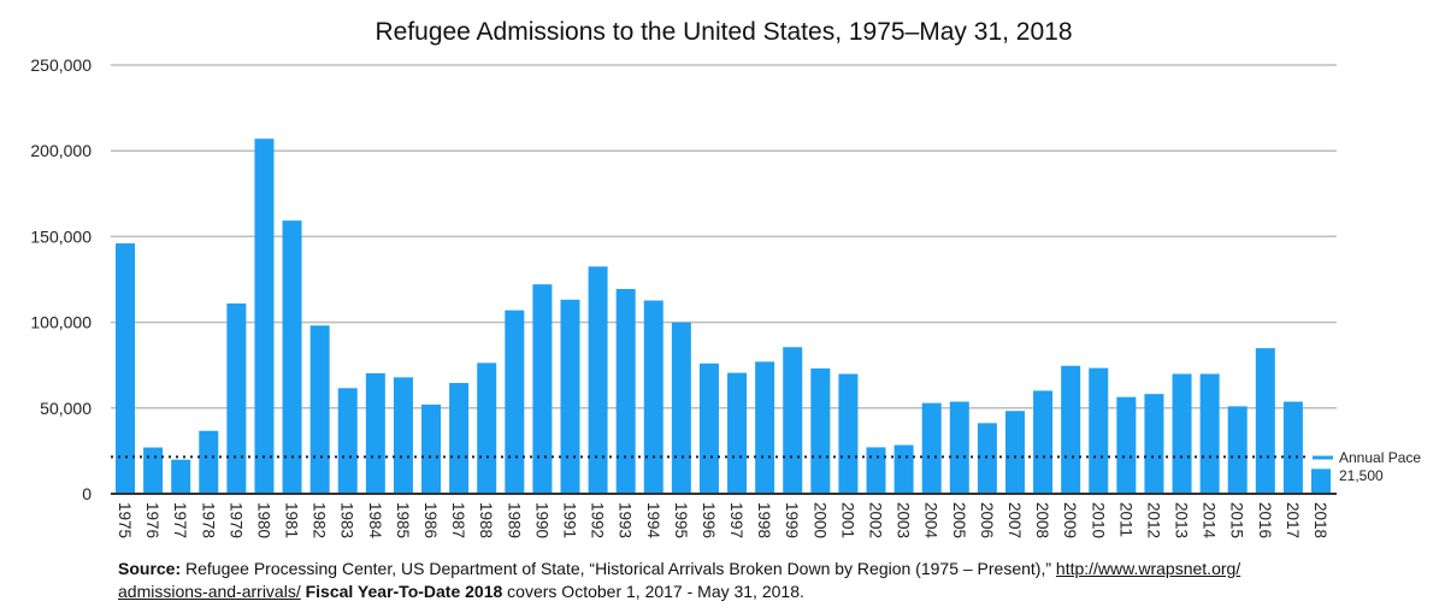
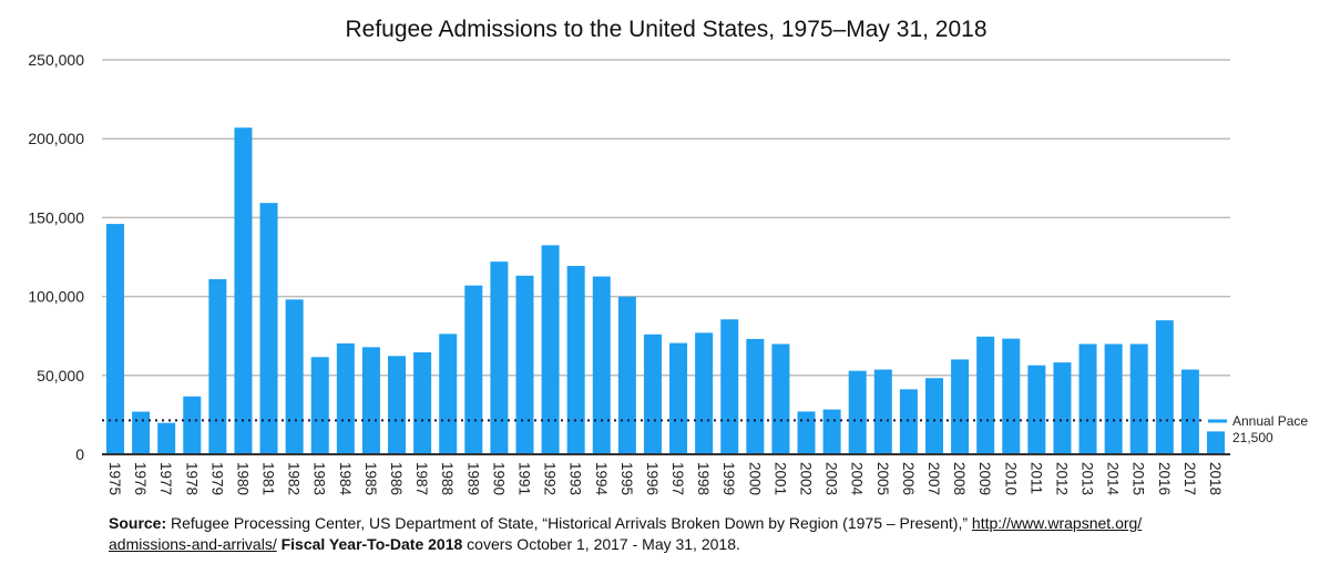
1986: 52000 -> 62000
2015: 51000 -> 70000
